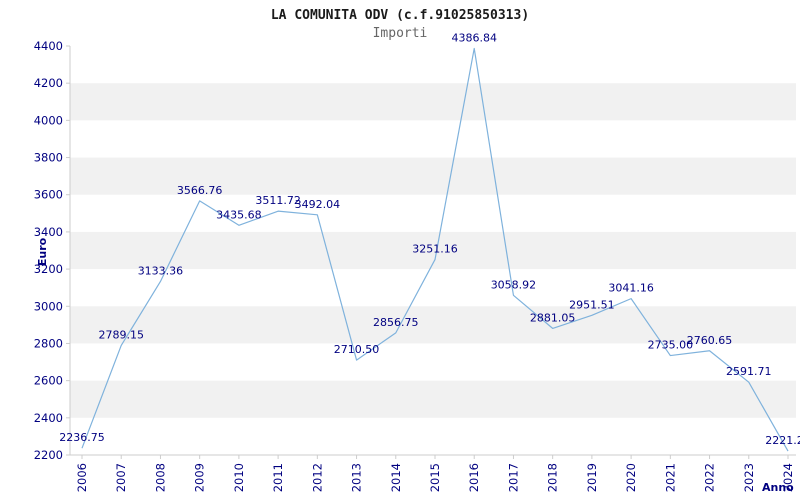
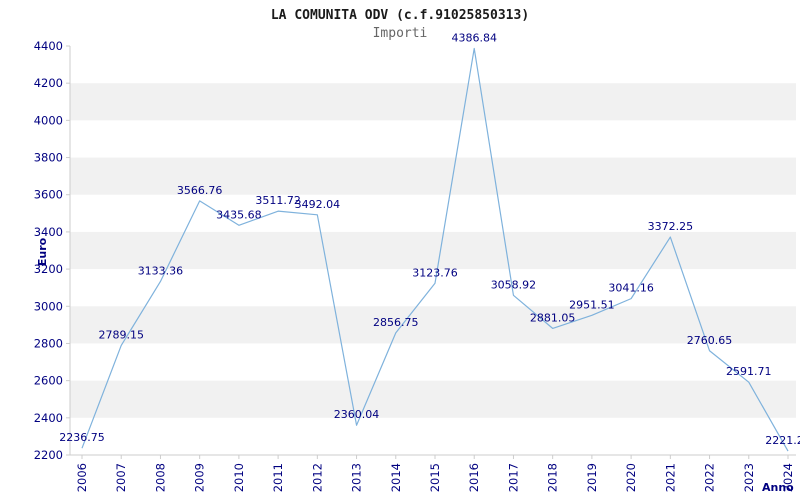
2013: 2710.50 -> 2360.04
2015: 3251.16 -> 3123.76
2021: 2735.00 -> 3372.25
